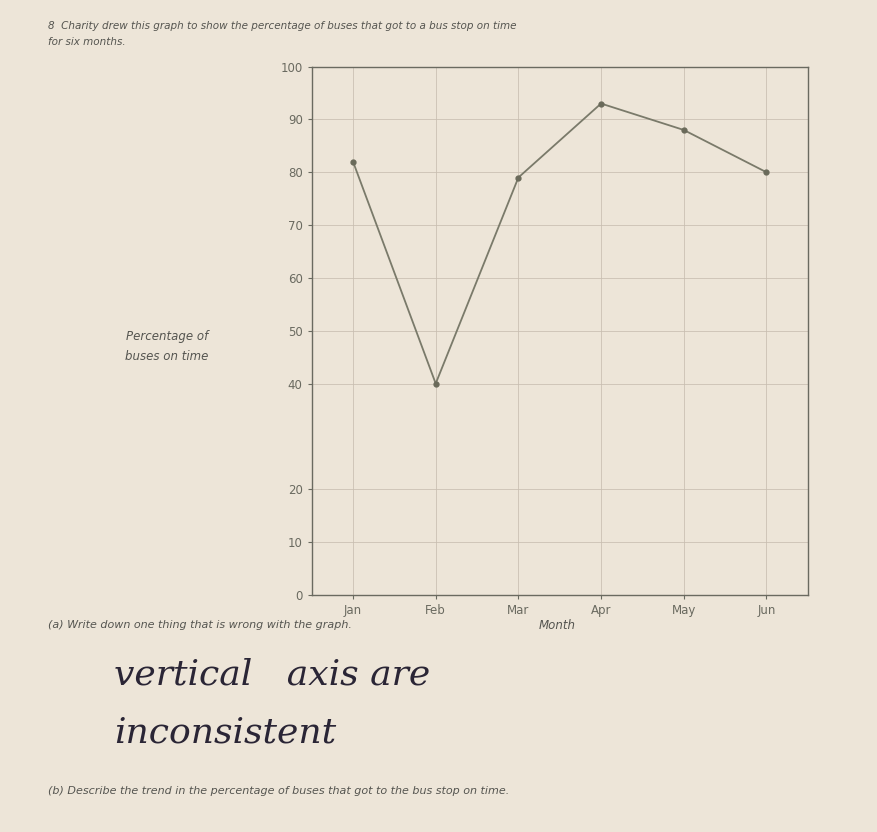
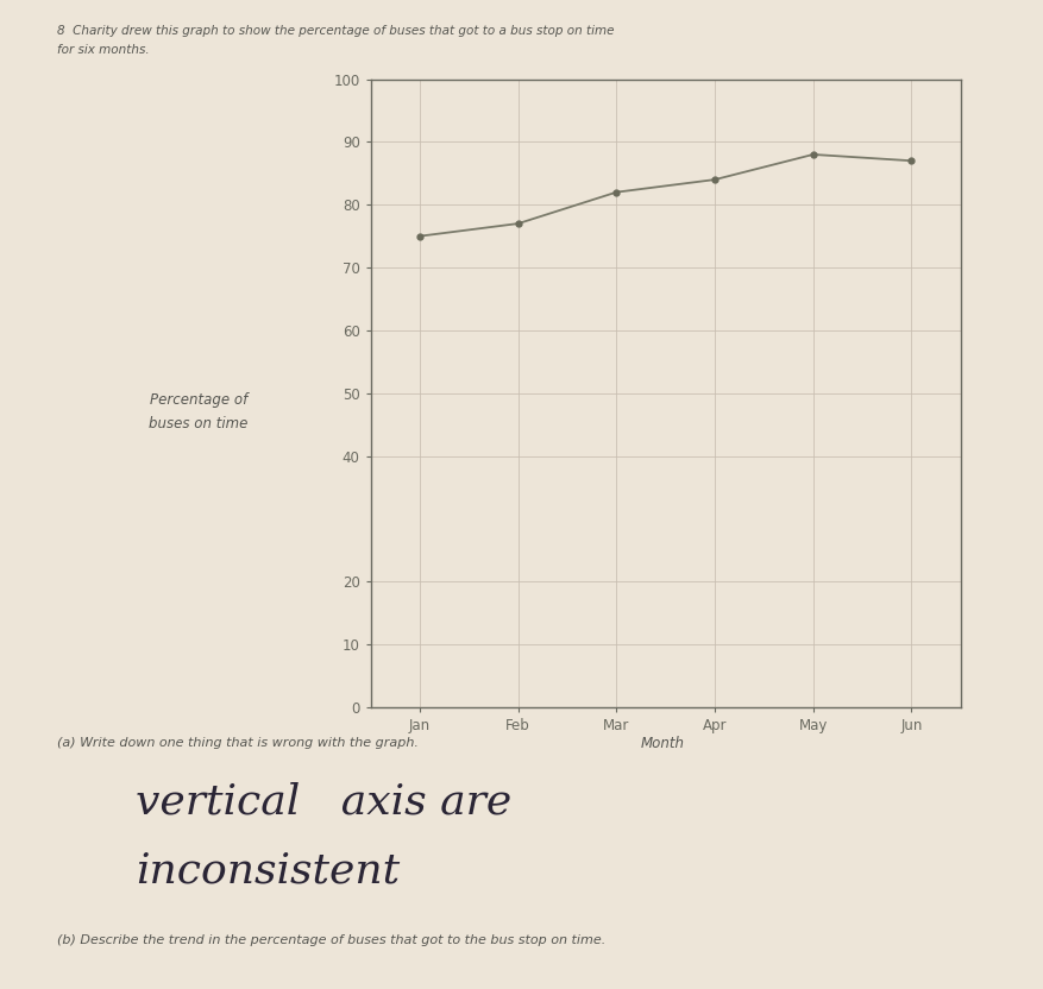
Jan: 82 -> 75
Feb: 40 -> 77
Mar: 79 -> 82
Apr: 93 -> 84
Jun: 80 -> 87
